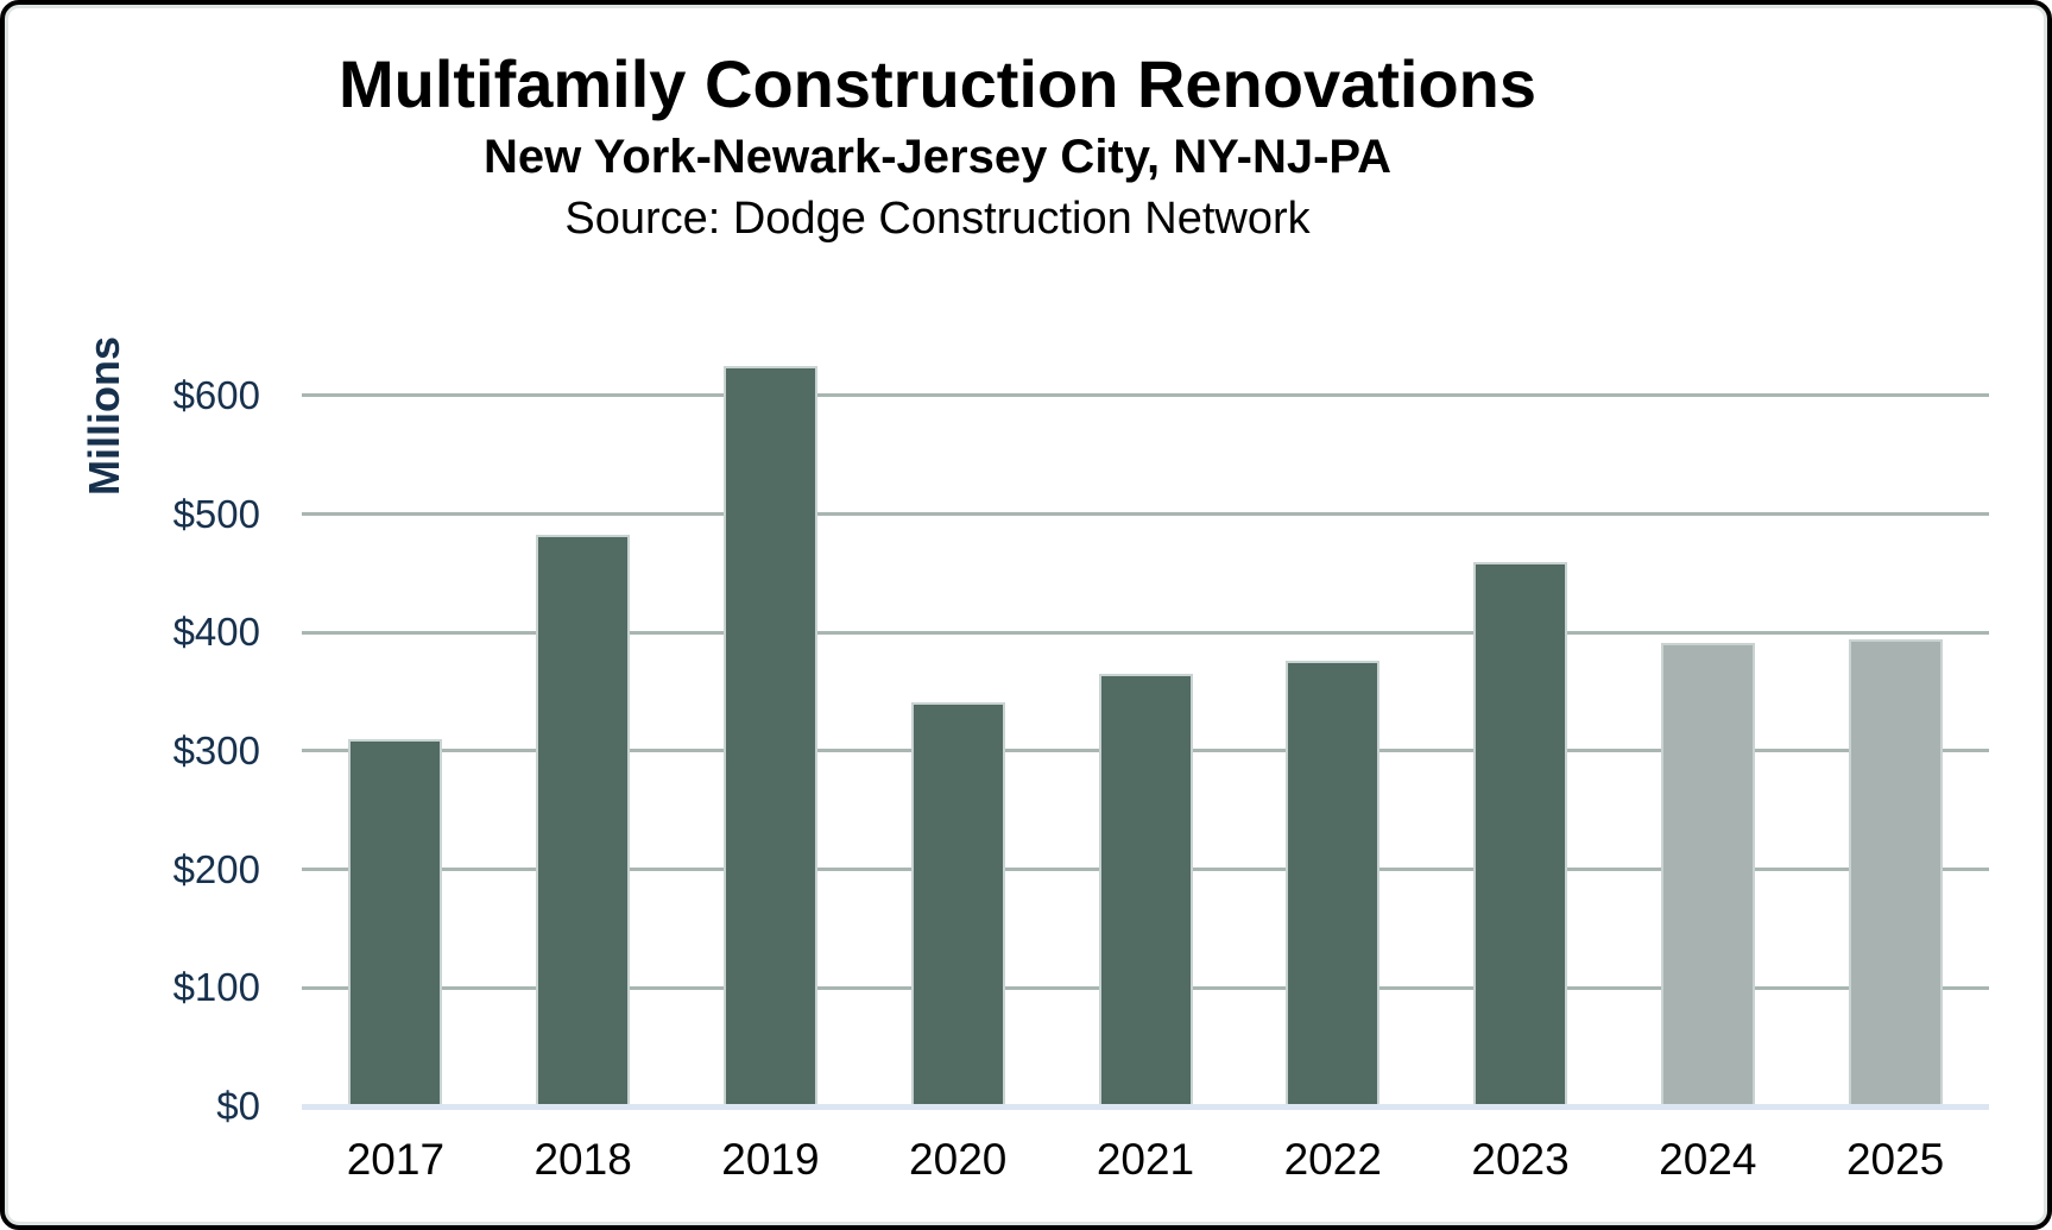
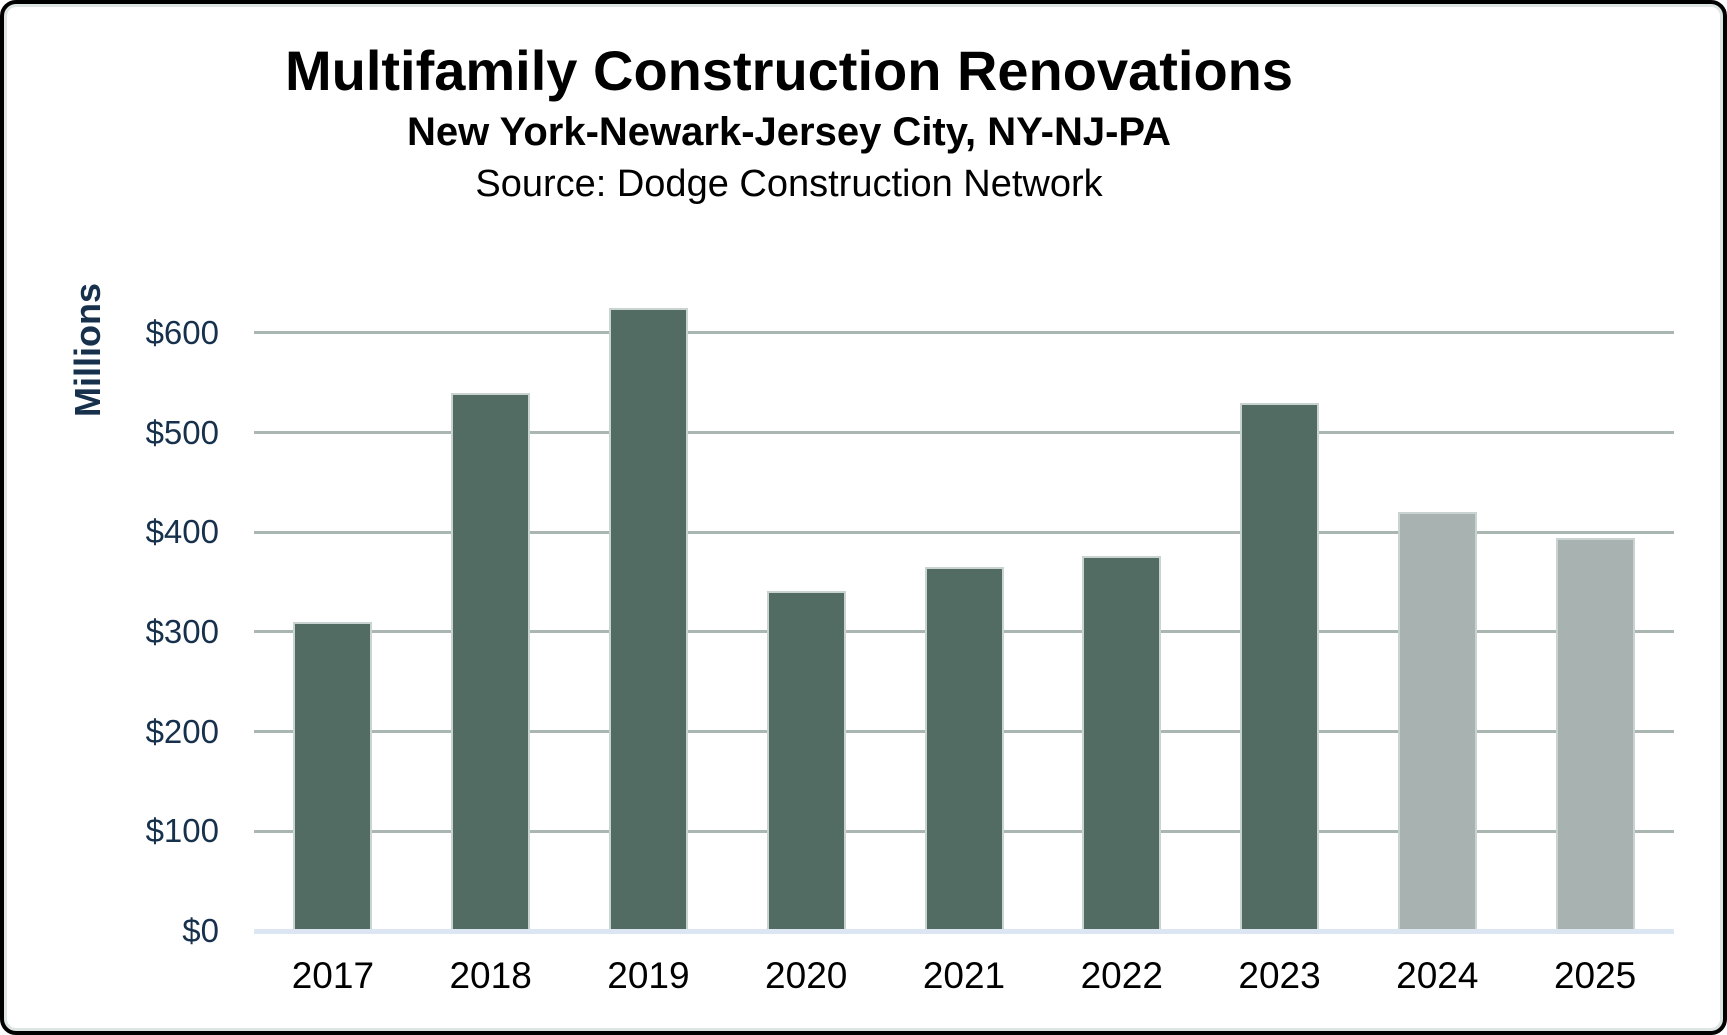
2018: $480 -> $540
2023: $460 -> $530
2024: $390 -> $420
